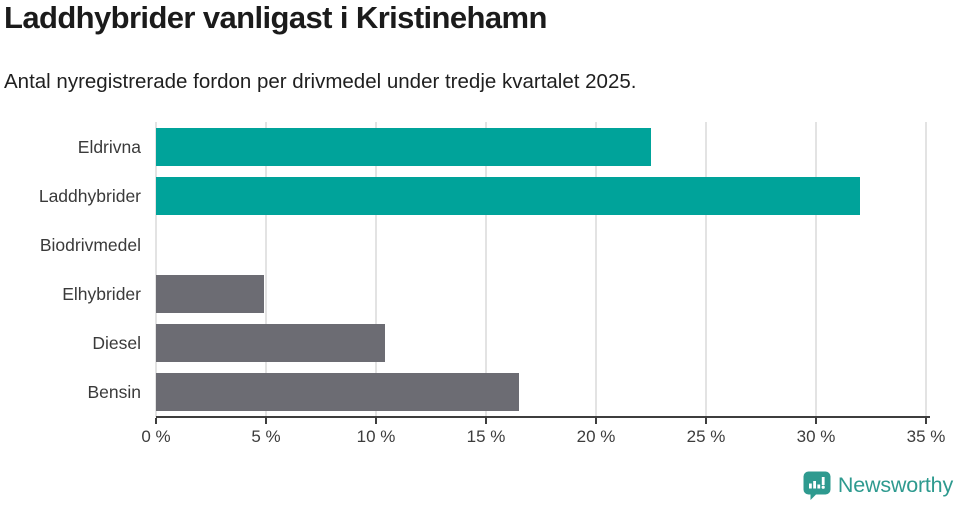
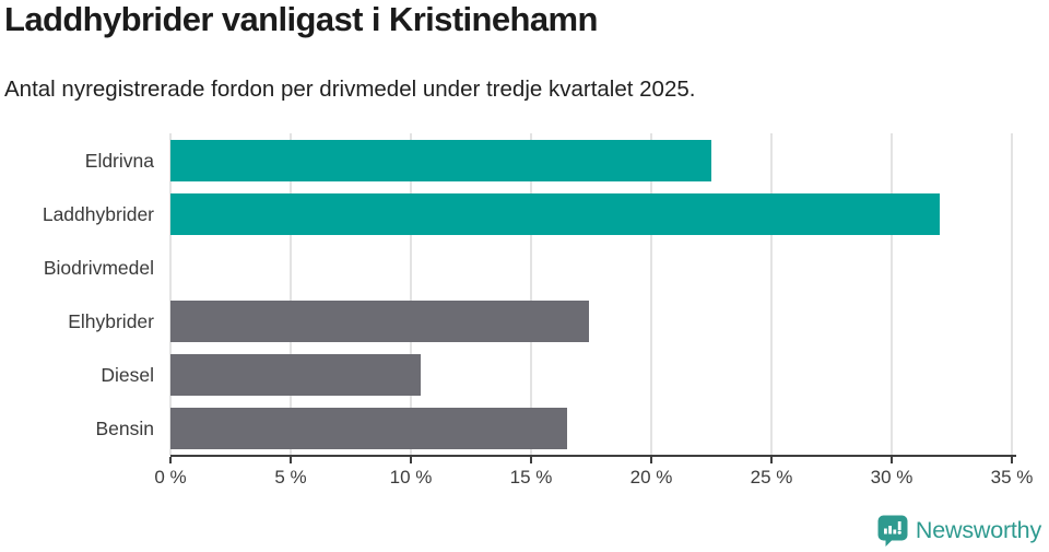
Elhybrider: 4.9% -> 17.4%
